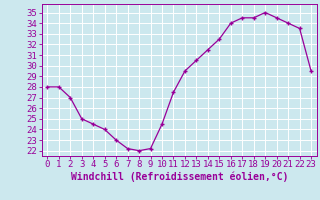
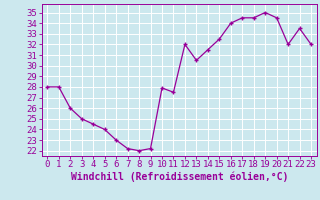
2: 27.0 -> 26.0
10: 24.5 -> 27.9
12: 29.5 -> 32.0
21: 34.0 -> 32.0
23: 29.5 -> 32.0
